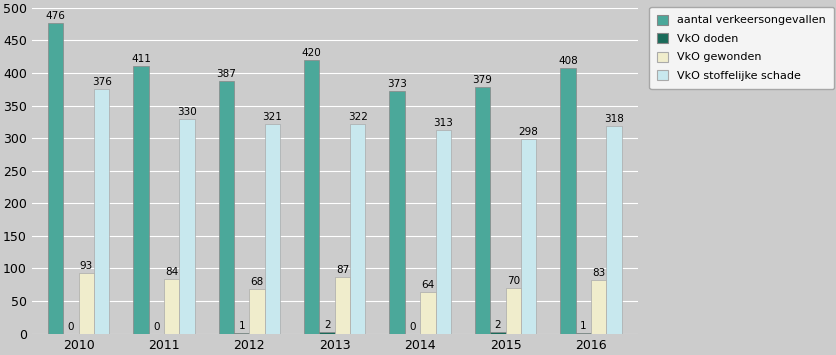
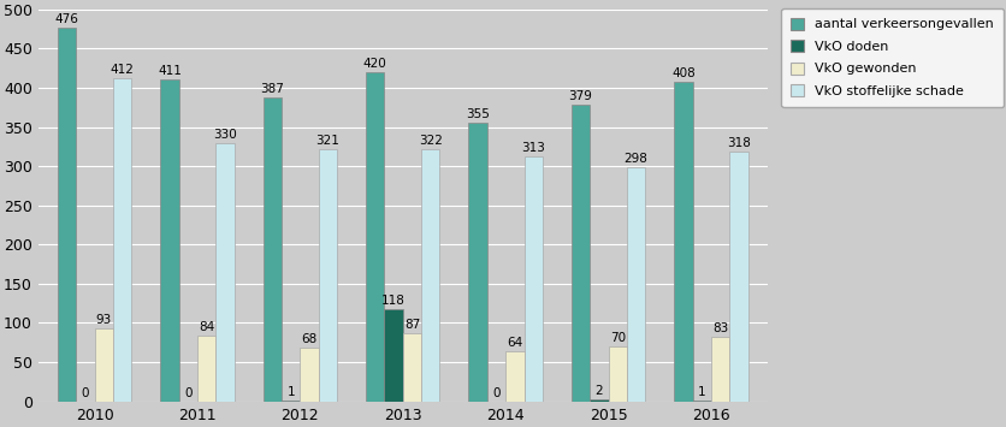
VkO stoffelijke schade/2010: 376 -> 412
VkO doden/2013: 2 -> 118
aantal verkeersongevallen/2014: 373 -> 355
